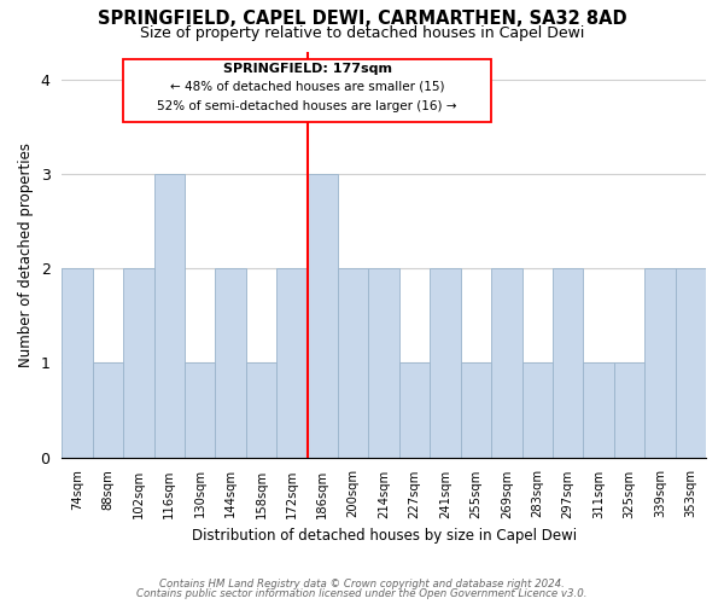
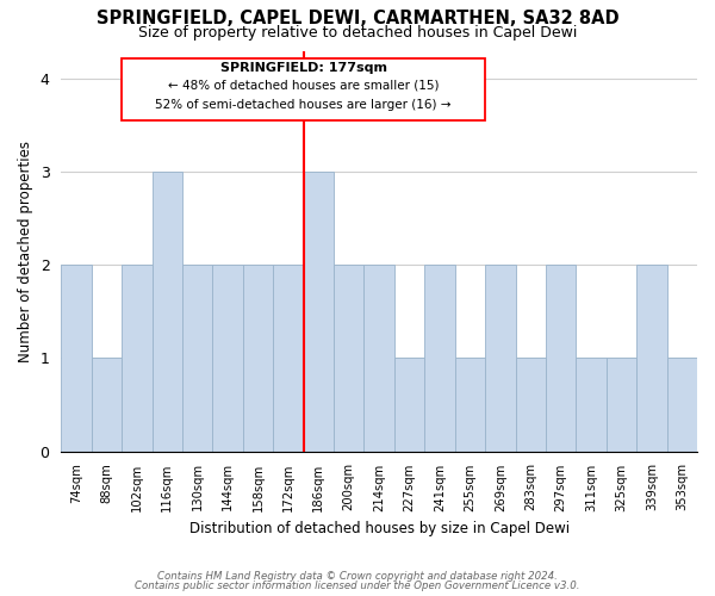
130sqm: 1 -> 2
158sqm: 1 -> 2
353sqm: 2 -> 1
